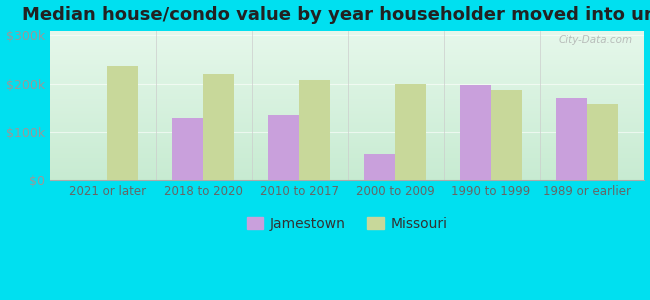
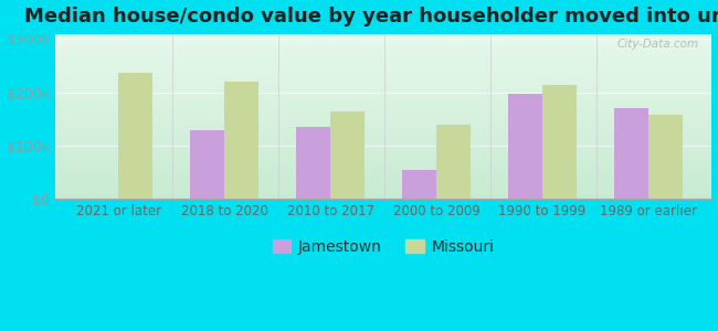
Missouri/2010 to 2017: $207k -> $165k
Missouri/2000 to 2009: $200k -> $140k
Missouri/1990 to 1999: $188k -> $215k
